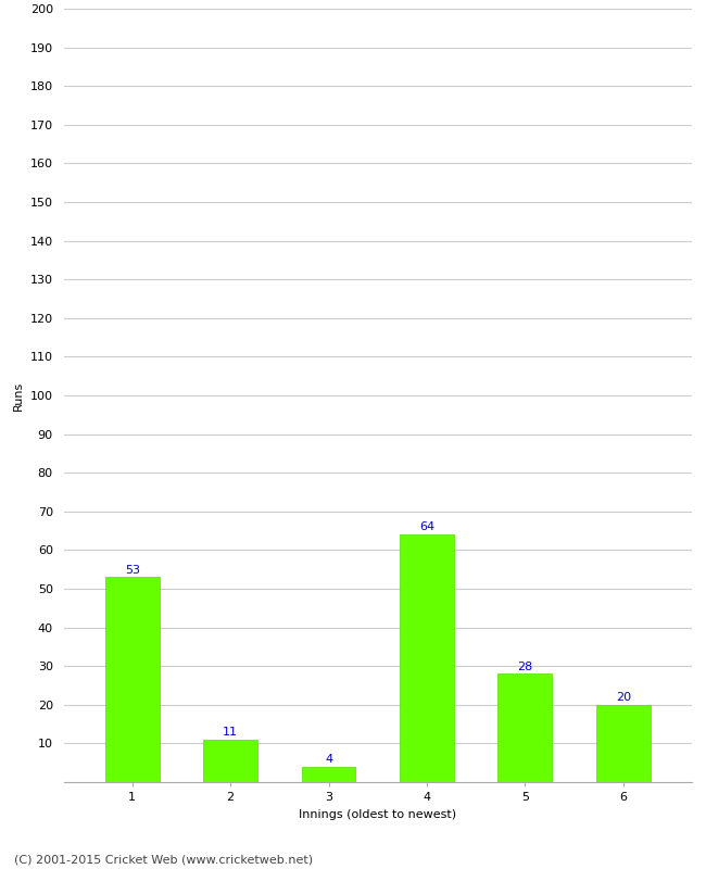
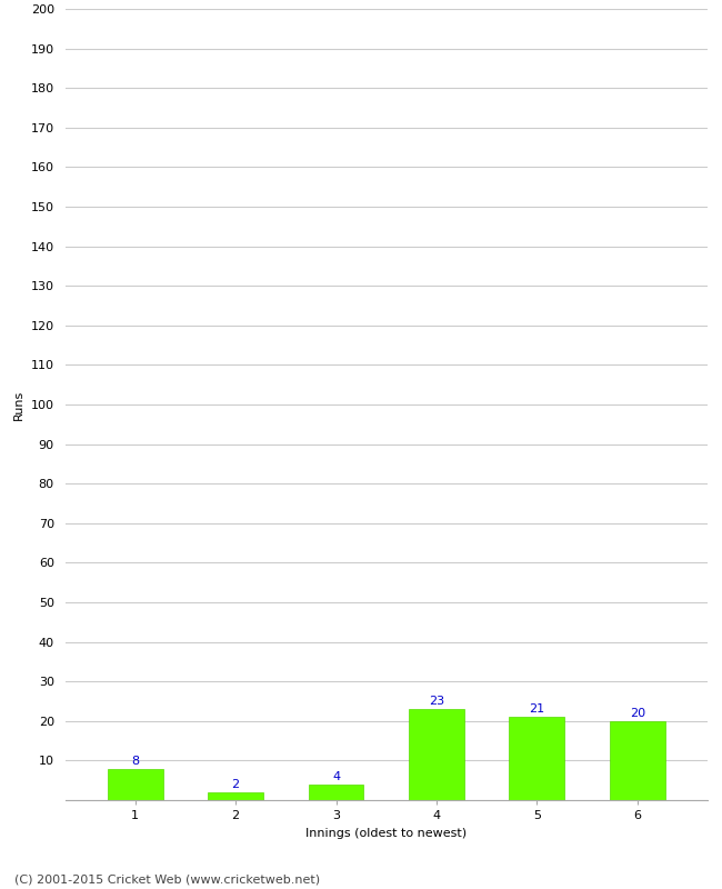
1: 53 -> 8
2: 11 -> 2
4: 64 -> 23
5: 28 -> 21
